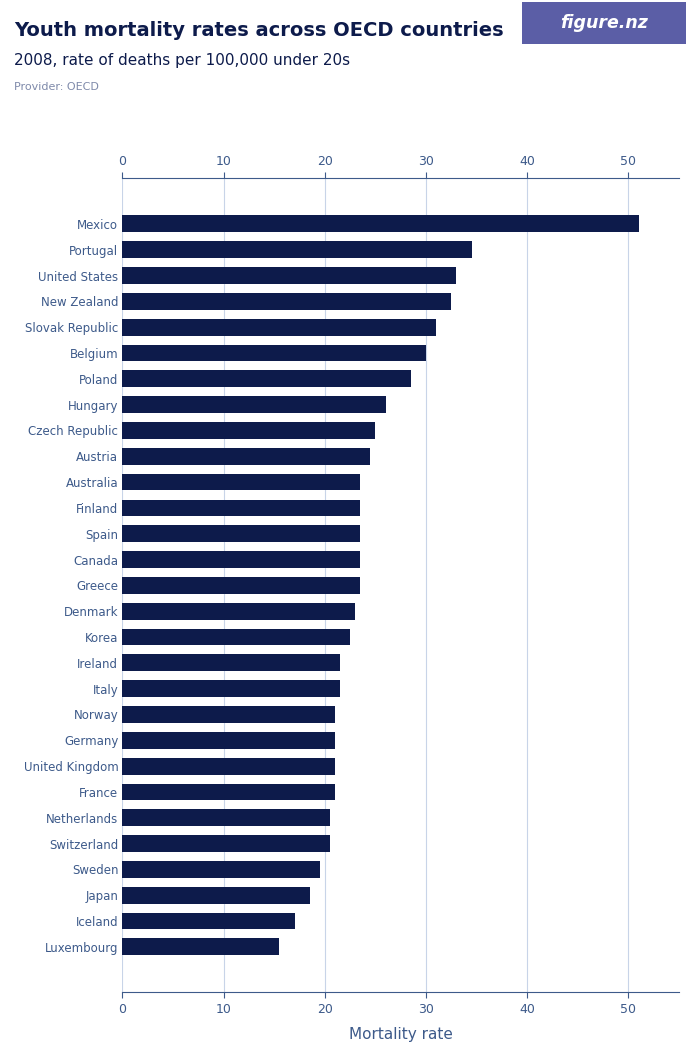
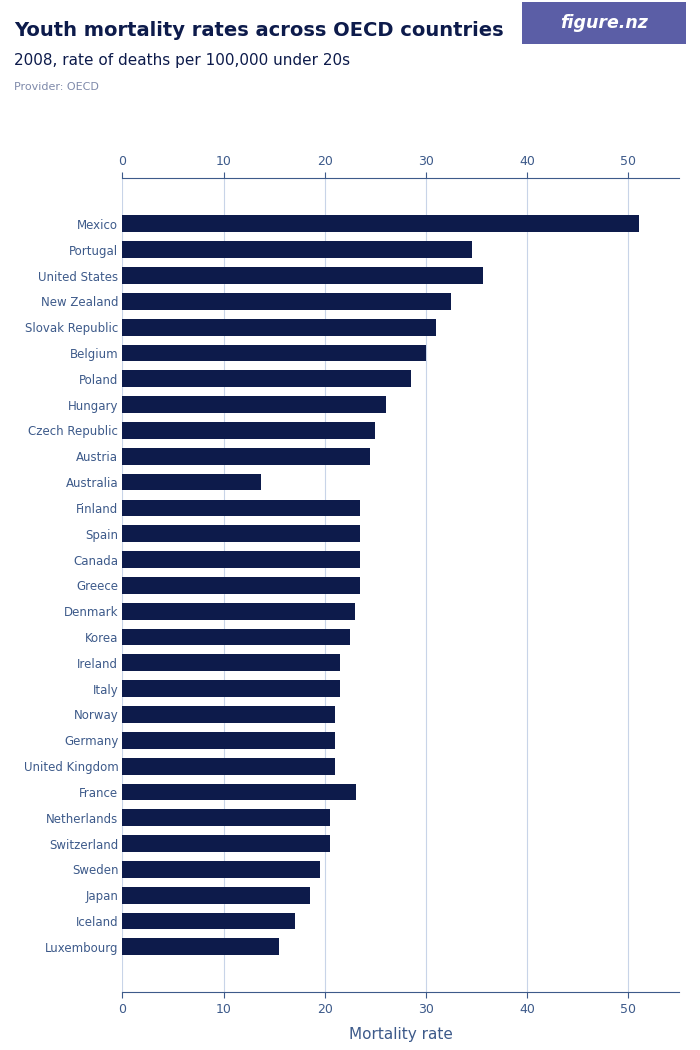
United States: 33.0 -> 35.6
Australia: 23.5 -> 13.7
France: 21.0 -> 23.1
